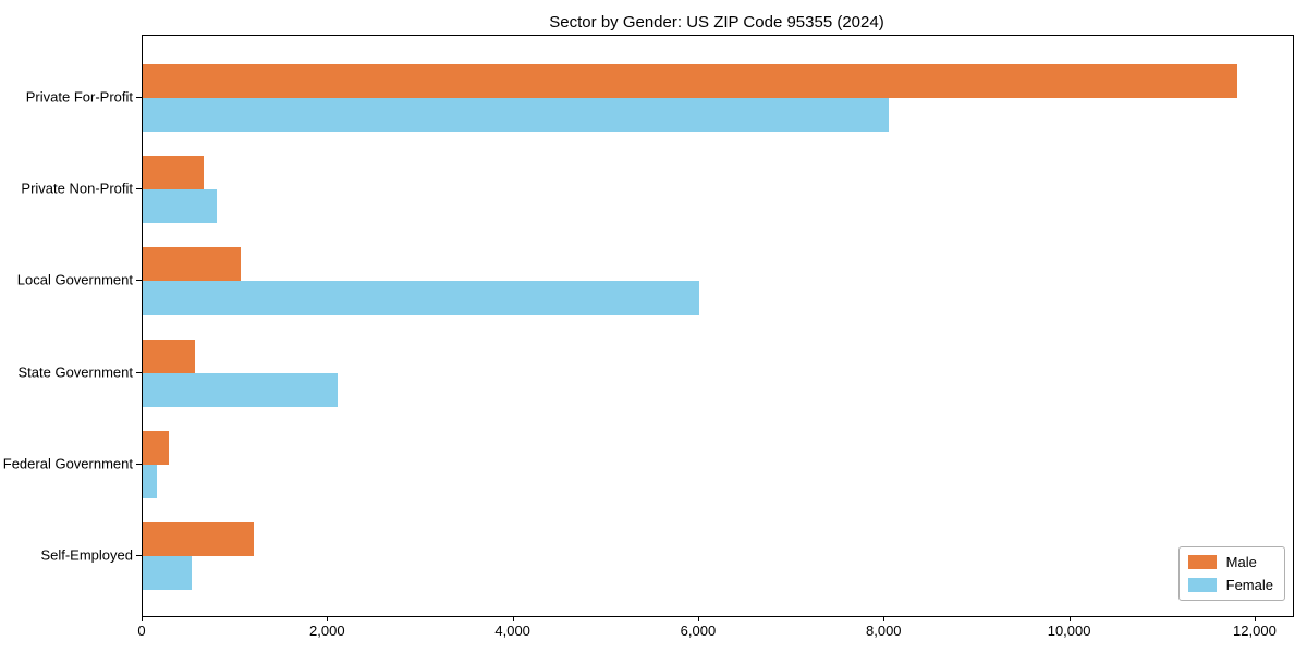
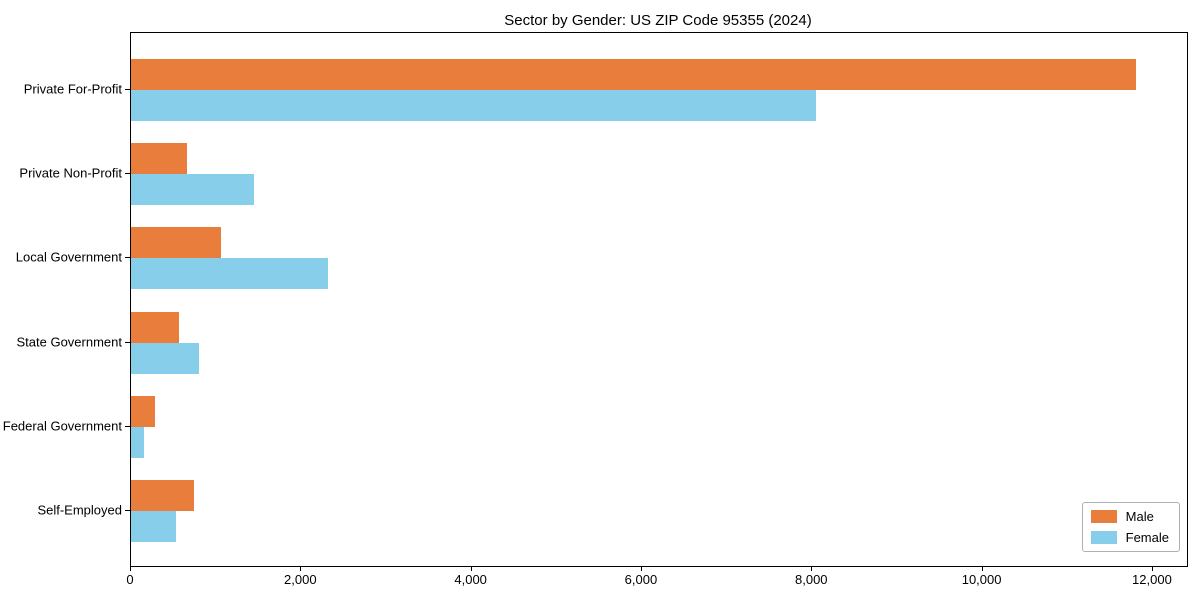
Female/Private Non-Profit: 800 -> 1400
Female/Local Government: 6000 -> 2300
Female/State Government: 2100 -> 800
Male/Self-Employed: 1200 -> 700
